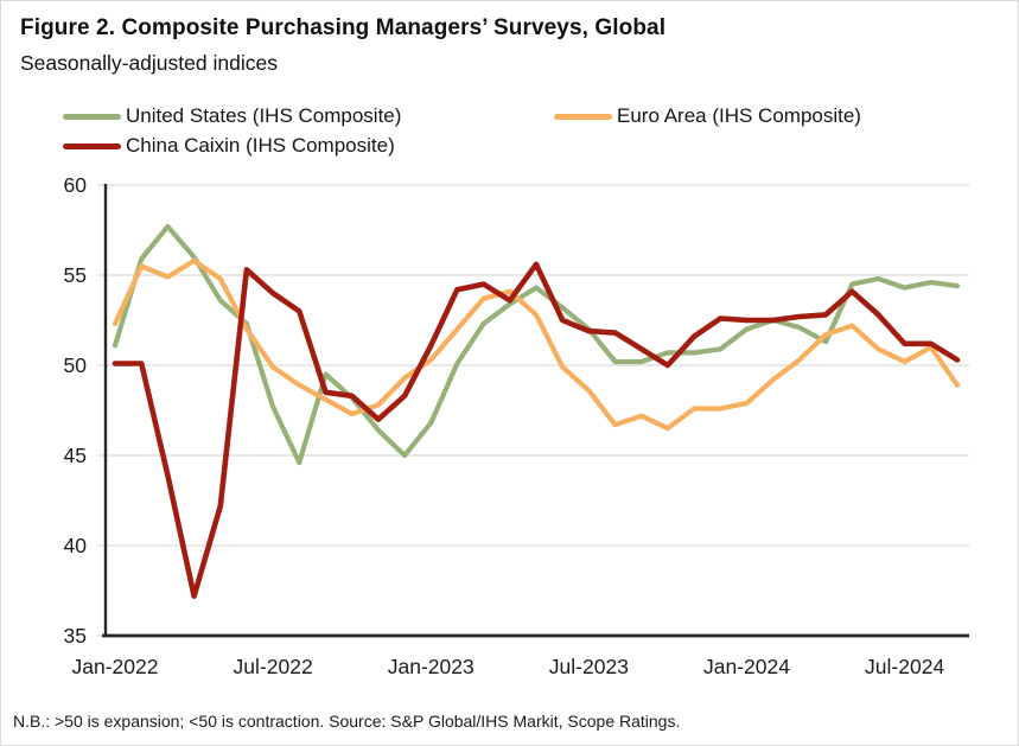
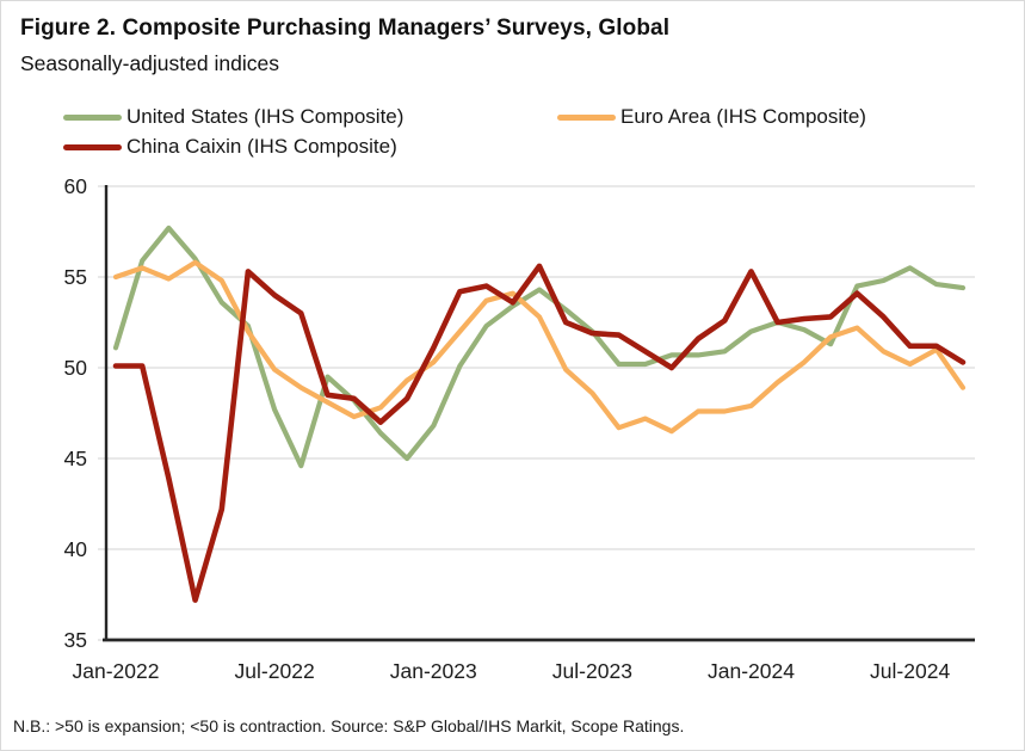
Euro Area (IHS Composite)/Jan-2022: 52.3 -> 55.0
China Caixin (IHS Composite)/Jan-2024: 52.5 -> 55.3
United States (IHS Composite)/Jul-2024: 54.3 -> 55.5
